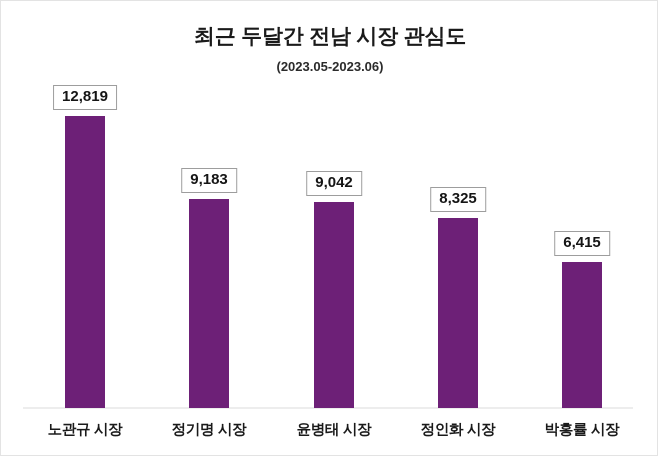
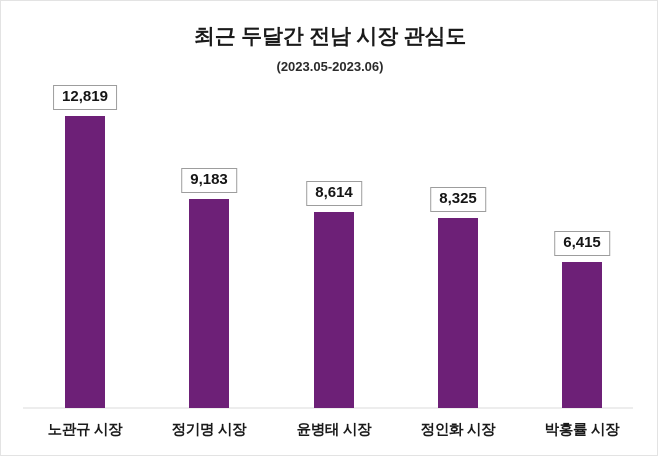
윤병태 시장: 9,042 -> 8,614
